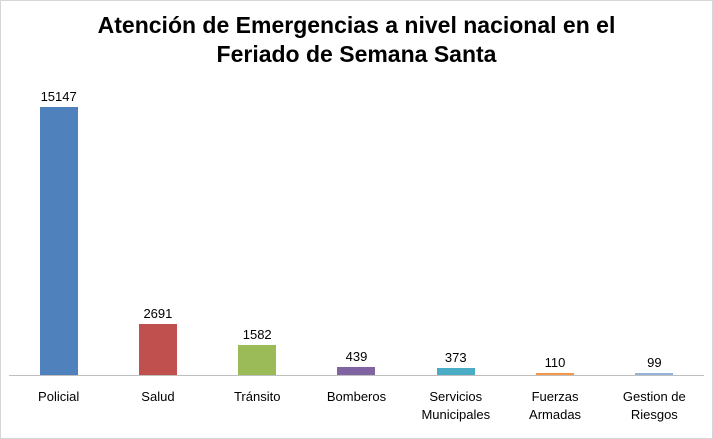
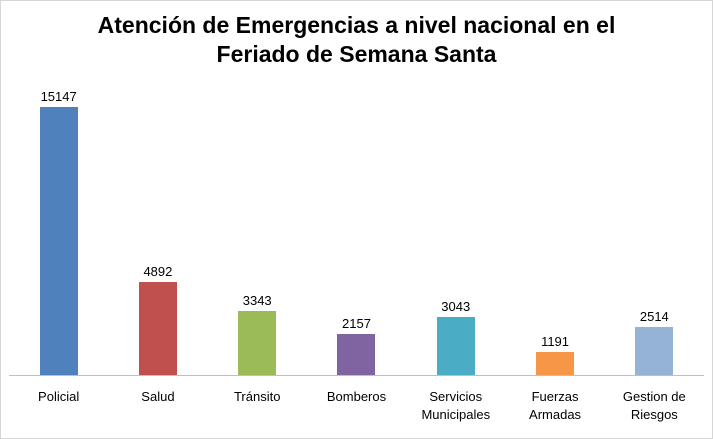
Salud: 2691 -> 4892
Tránsito: 1582 -> 3343
Bomberos: 439 -> 2157
Servicios Municipales: 373 -> 3043
Fuerzas Armadas: 110 -> 1191
Gestion de Riesgos: 99 -> 2514
